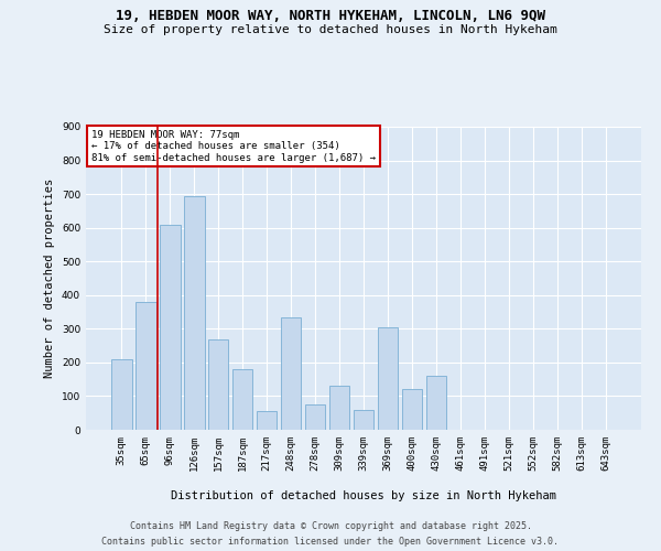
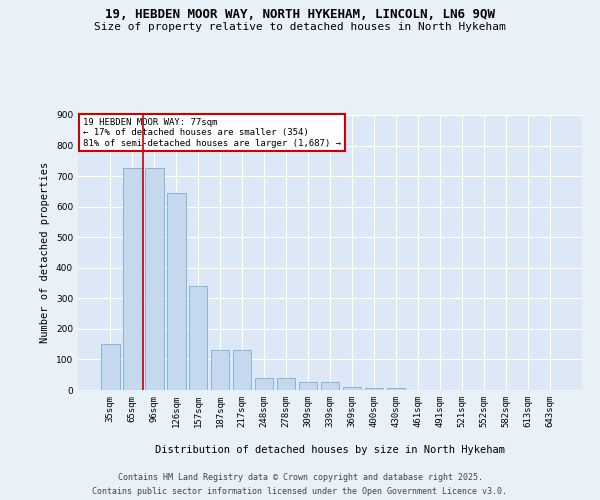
35sqm: 210 -> 150
65sqm: 380 -> 725
96sqm: 610 -> 725
126sqm: 695 -> 645
157sqm: 270 -> 340
187sqm: 180 -> 130
217sqm: 55 -> 130
248sqm: 335 -> 40
278sqm: 75 -> 40
309sqm: 130 -> 27
339sqm: 60 -> 25
369sqm: 305 -> 10
400sqm: 120 -> 5
430sqm: 160 -> 5
